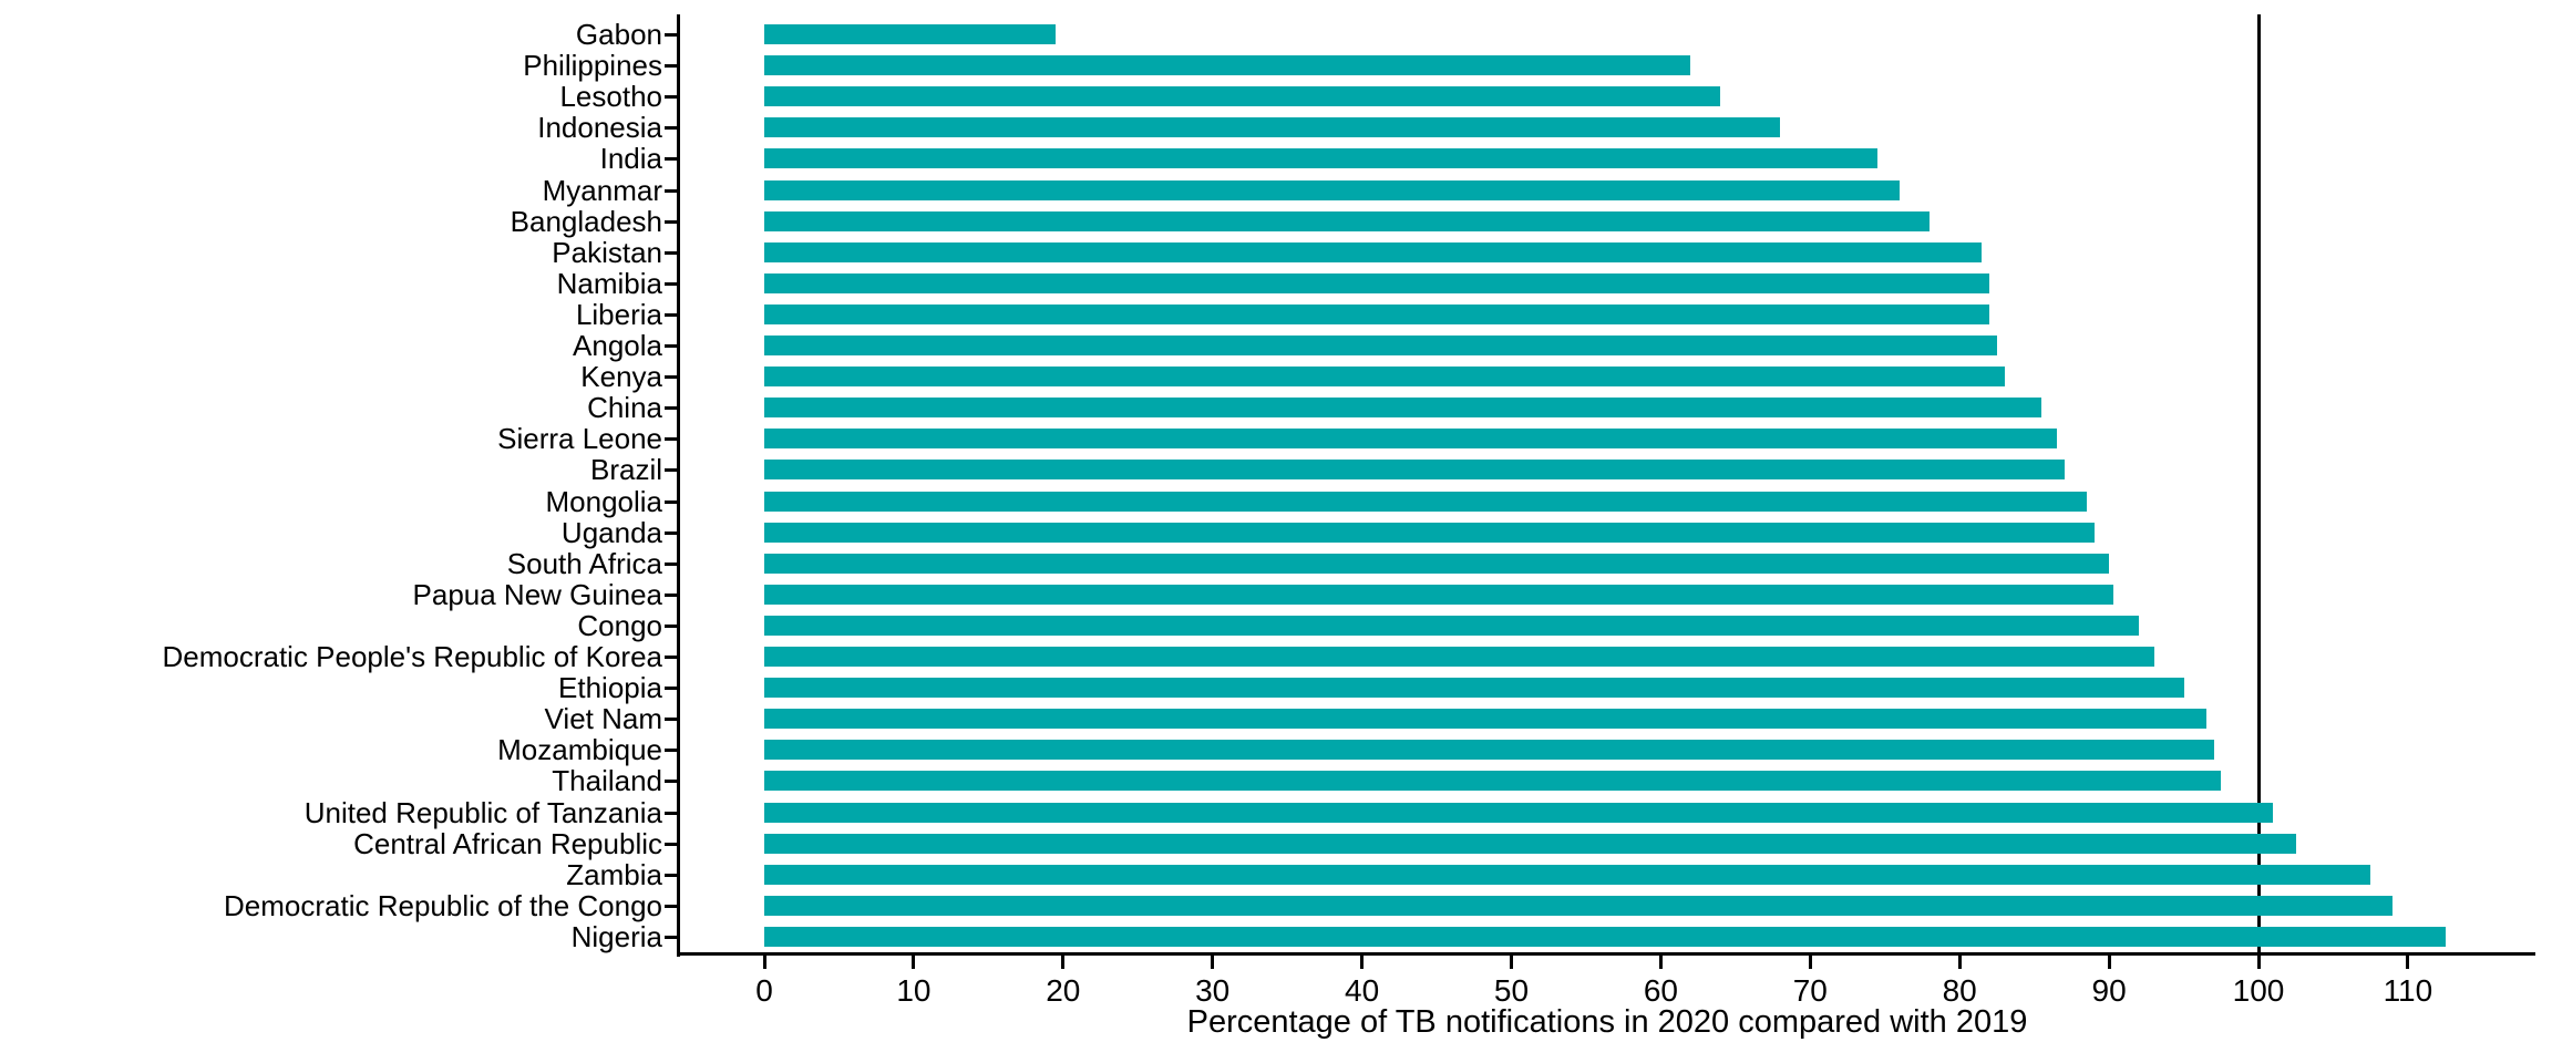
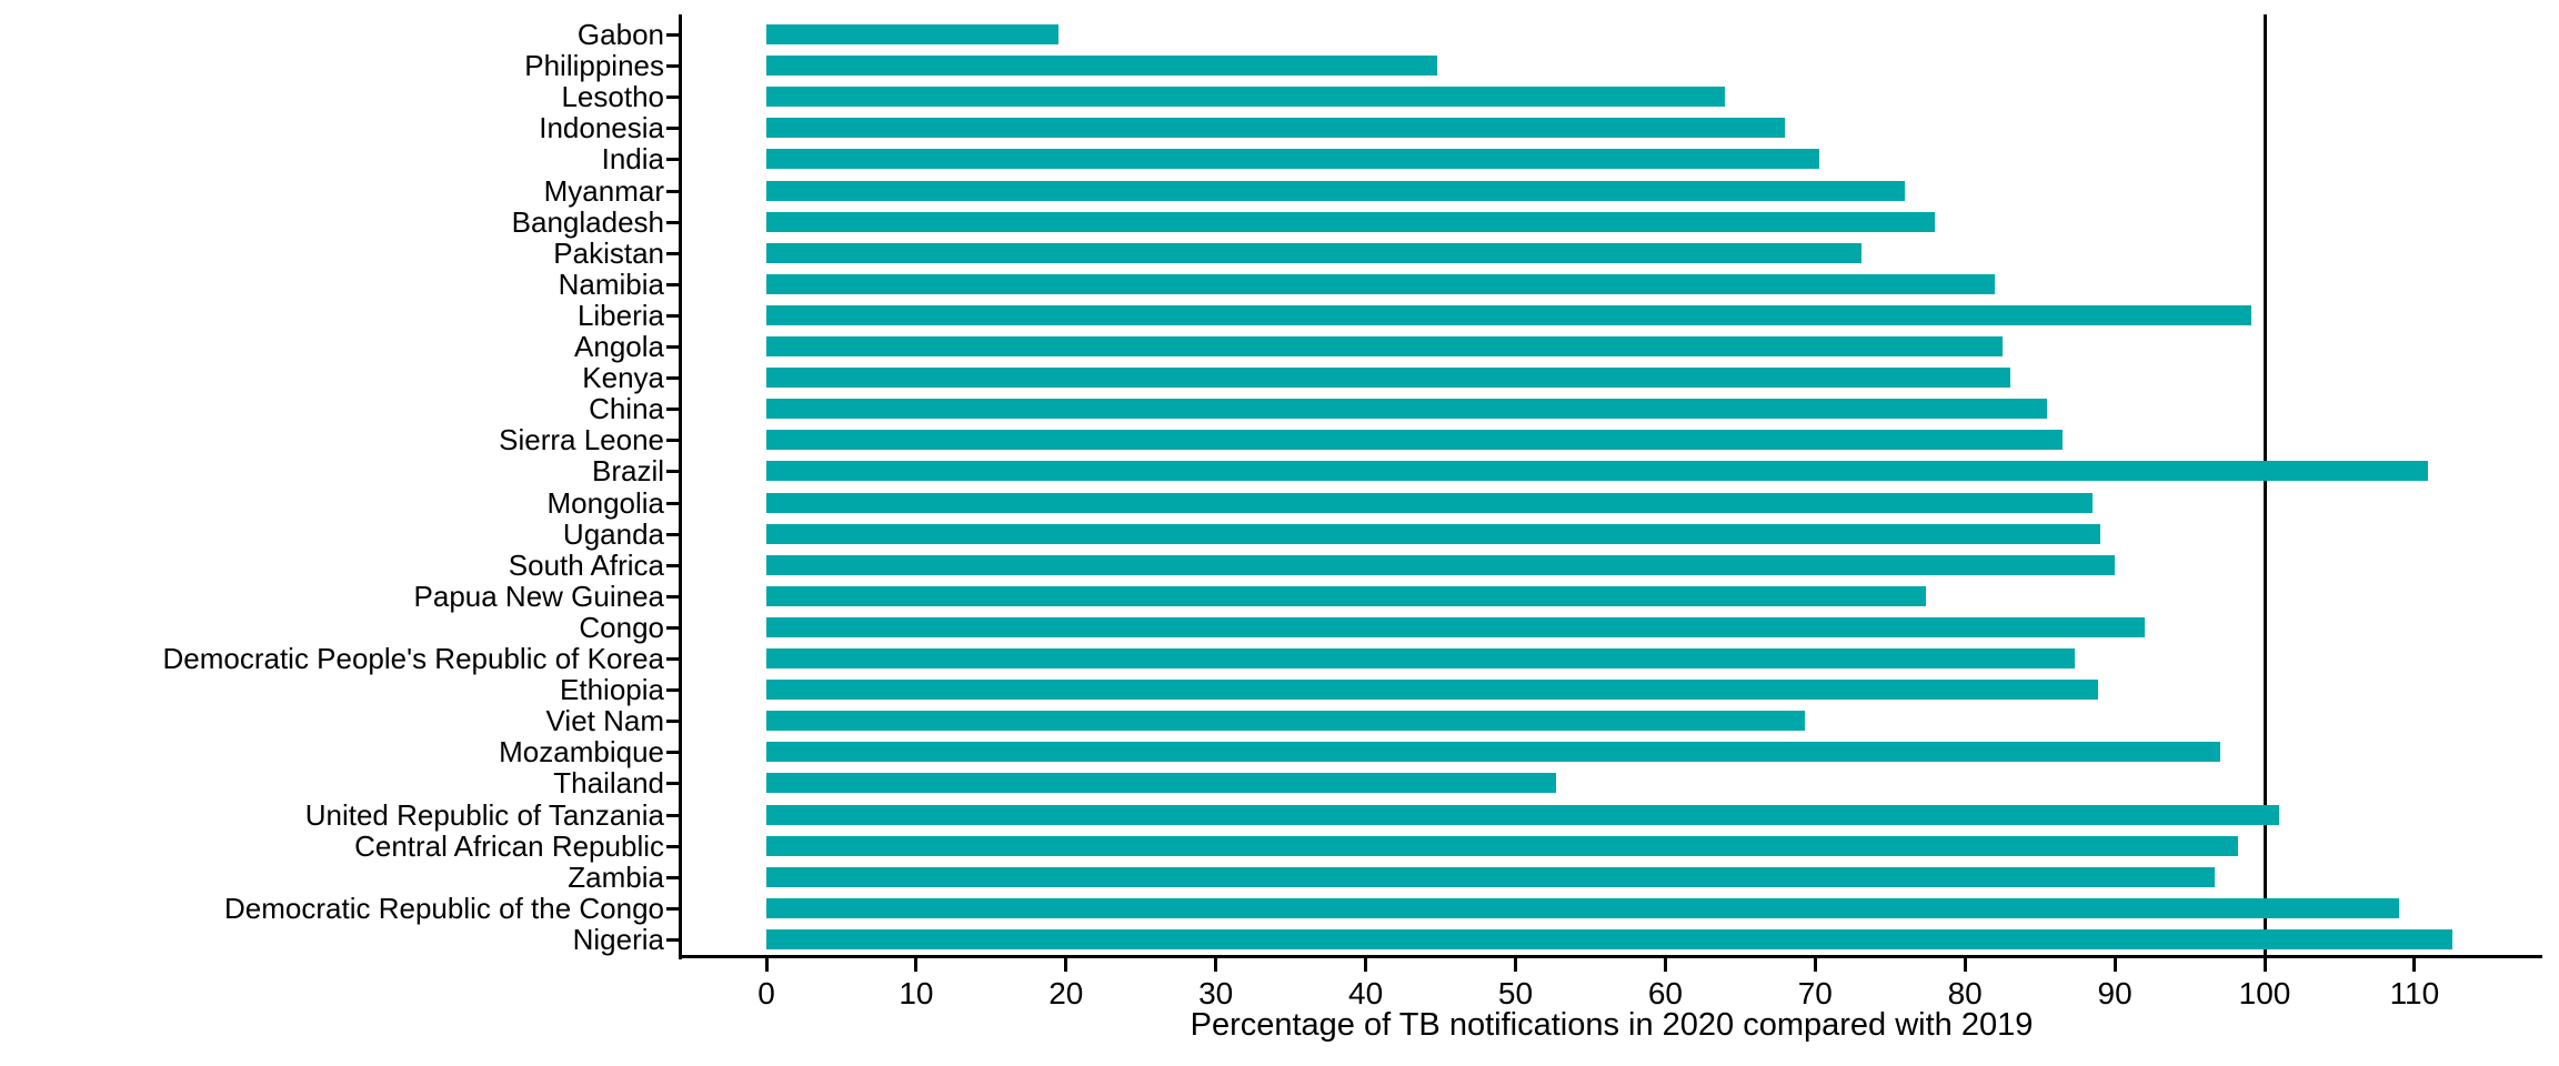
Philippines: 62.0 -> 44.8
India: 74.5 -> 70.3
Pakistan: 81.5 -> 73.1
Liberia: 82.0 -> 99.1
Brazil: 87.0 -> 110.9
Papua New Guinea: 90.3 -> 77.4
Democratic People's Republic of Korea: 93.0 -> 87.3
Ethiopia: 95.0 -> 88.9
Viet Nam: 96.5 -> 69.3
Thailand: 97.5 -> 52.7
Central African Republic: 102.5 -> 98.2
Zambia: 107.5 -> 96.7
